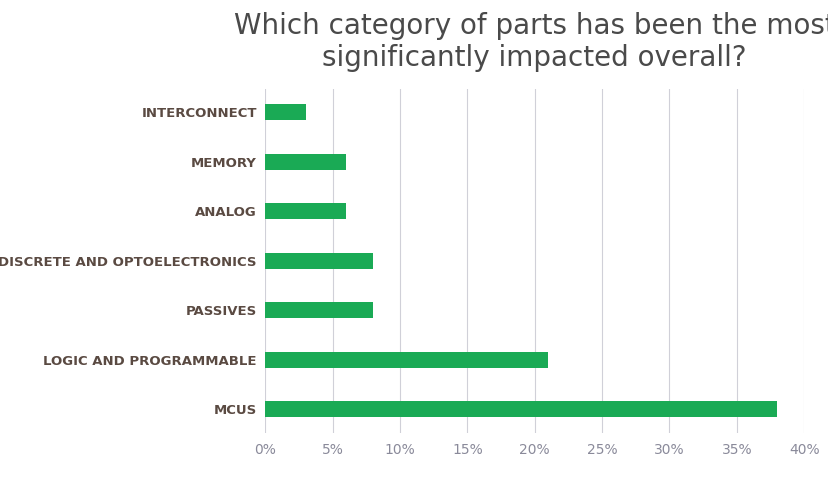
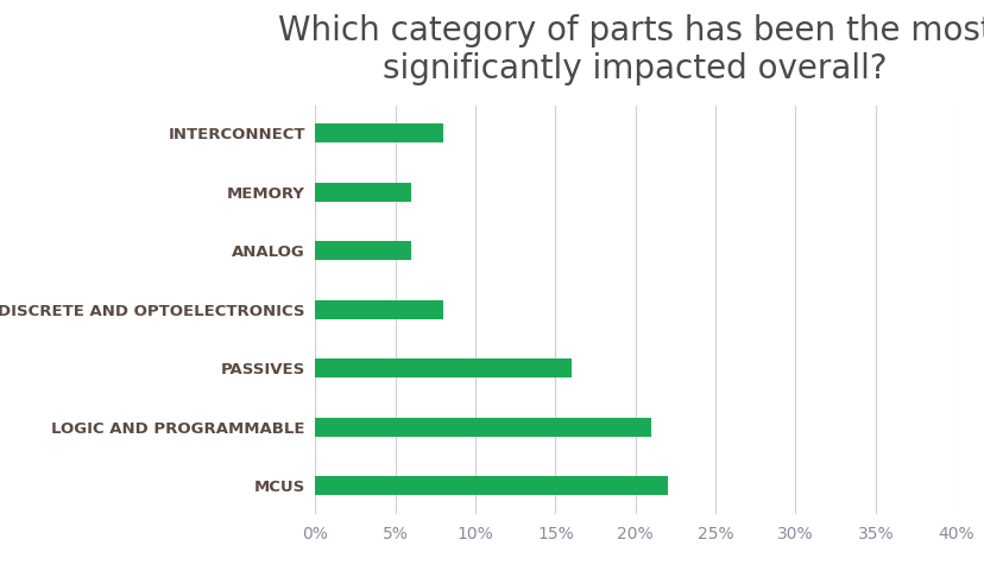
INTERCONNECT: 3% -> 8%
PASSIVES: 8% -> 16%
MCUS: 38% -> 22%
